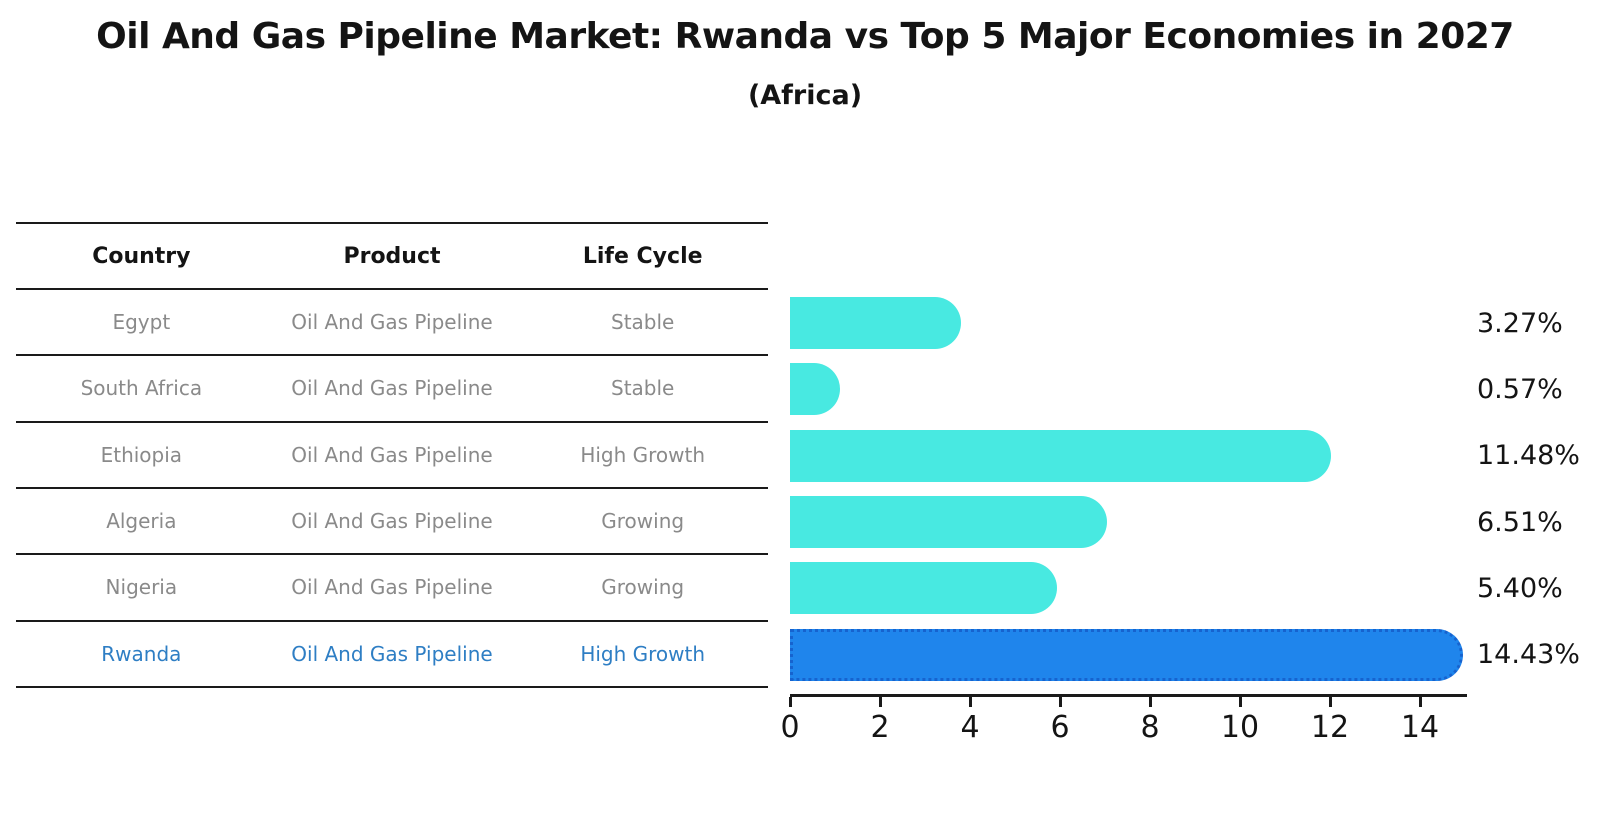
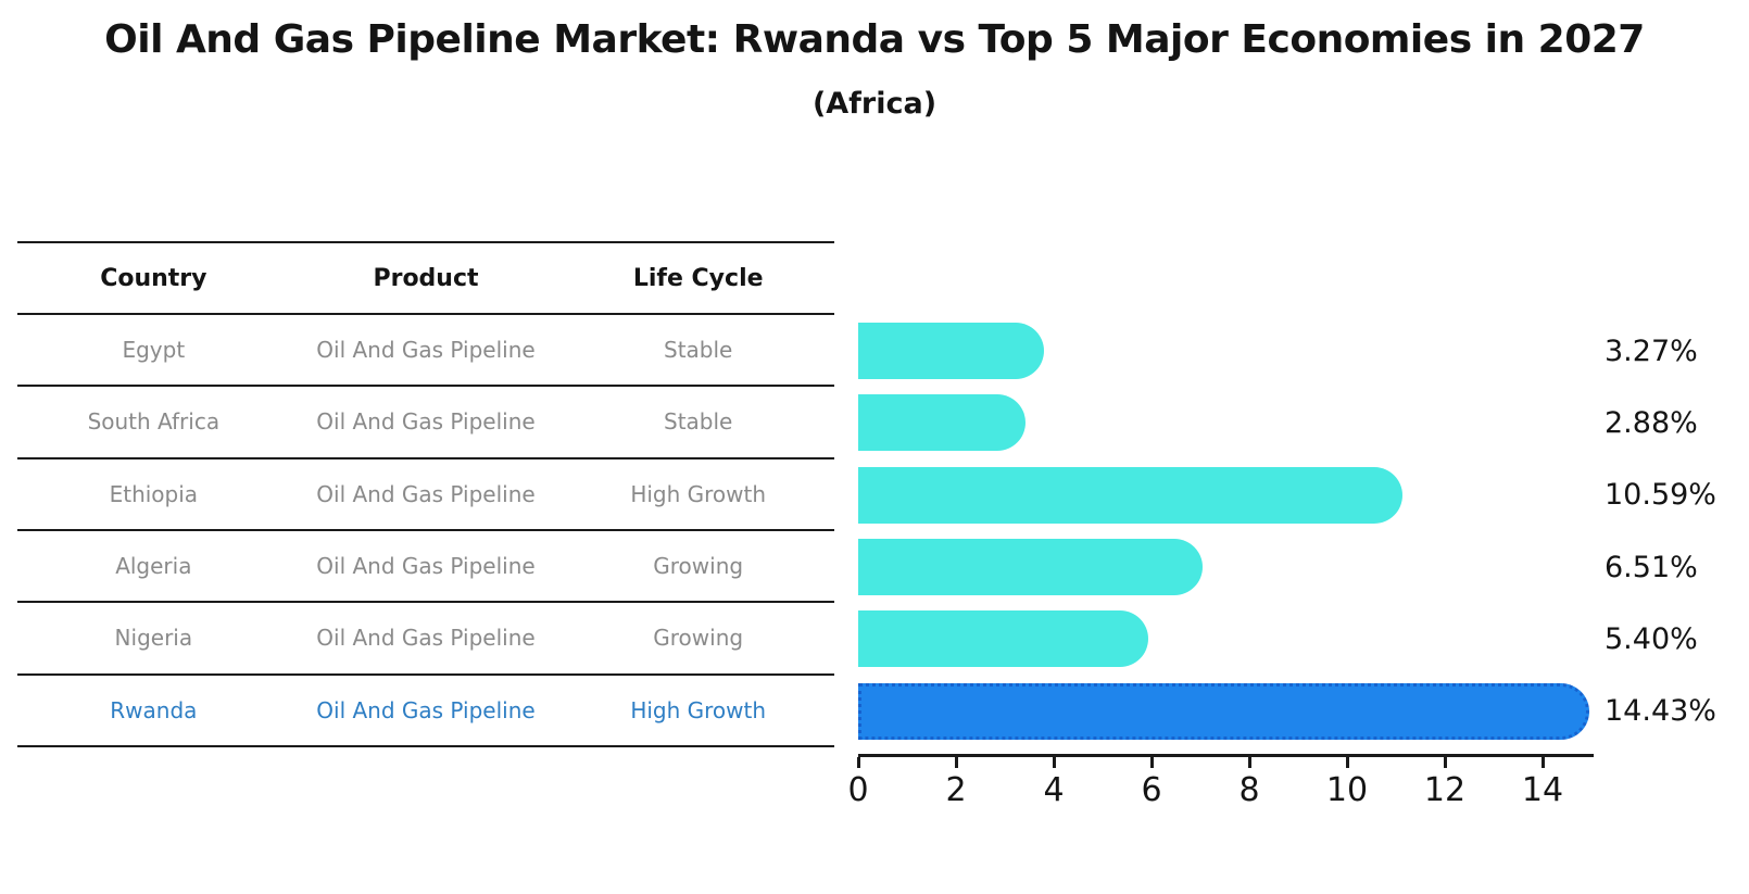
South Africa: 0.57% -> 2.88%
Ethiopia: 11.48% -> 10.59%
